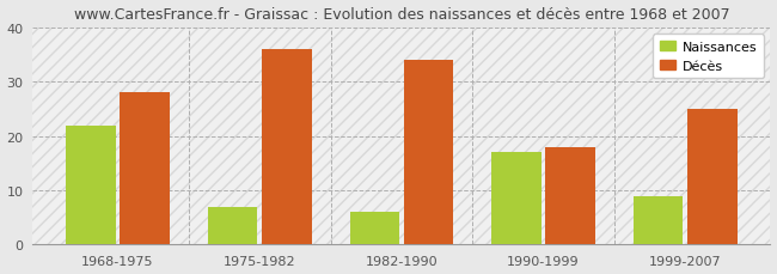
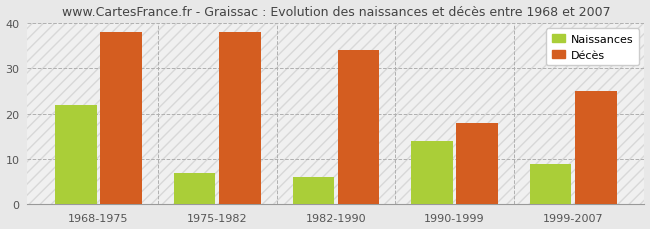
Décès/1968-1975: 28 -> 38
Décès/1975-1982: 36 -> 38
Naissances/1990-1999: 17 -> 14
